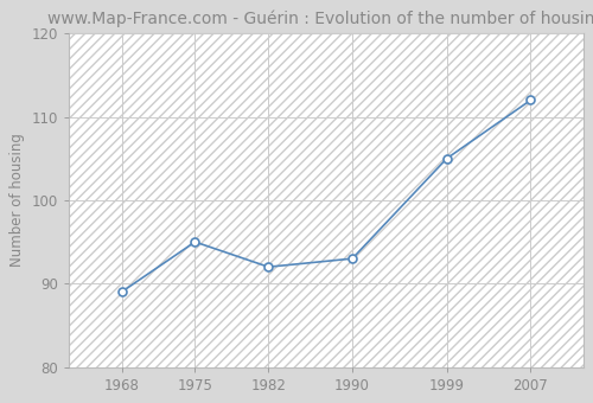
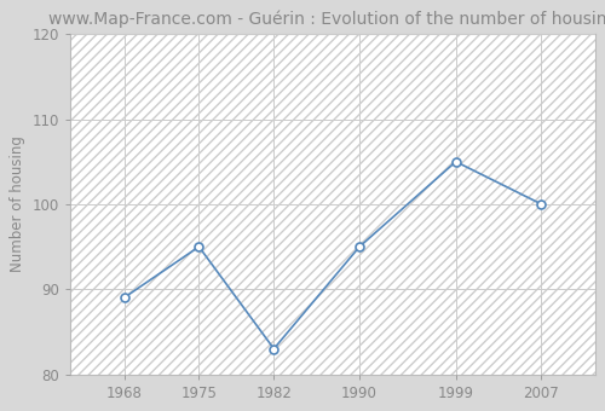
1982: 92 -> 83
1990: 93 -> 95
2007: 112 -> 100
